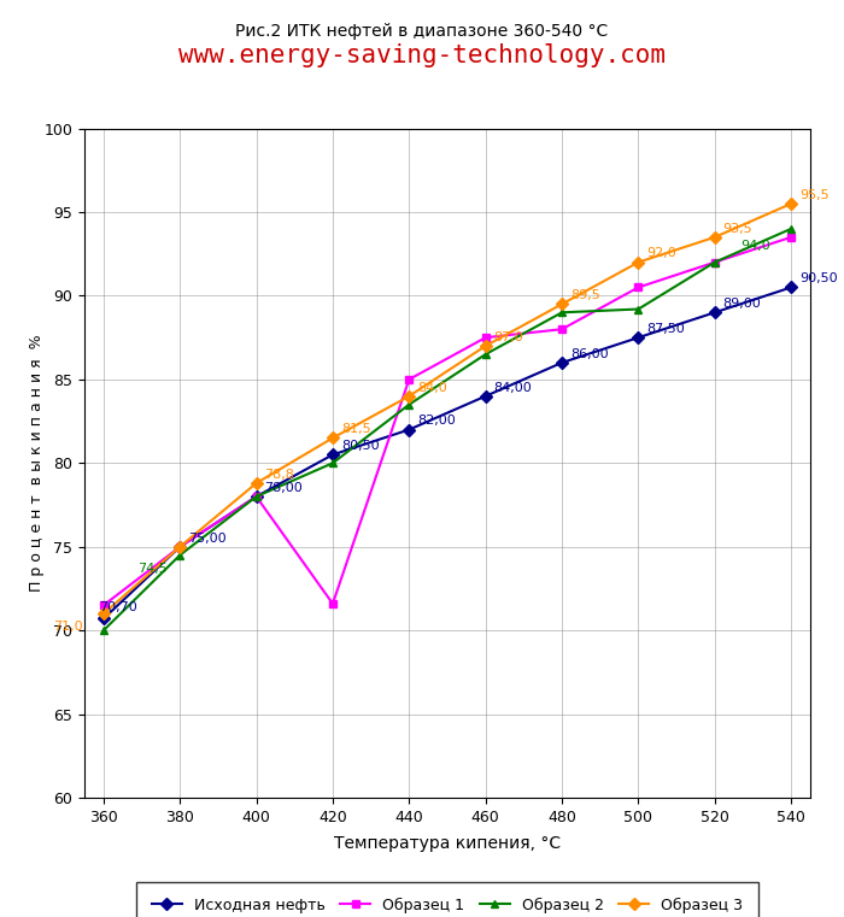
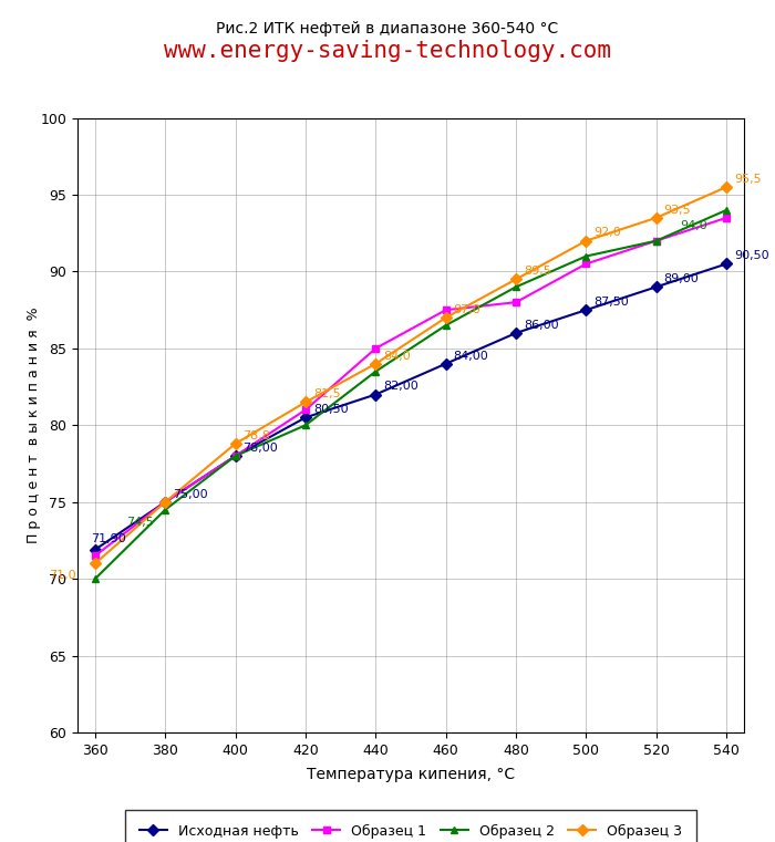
Исходная нефть/360: 70,70 -> 71,90
Образец 1/420: 71.6 -> 81.0
Образец 2/500: 89.2 -> 91.0
